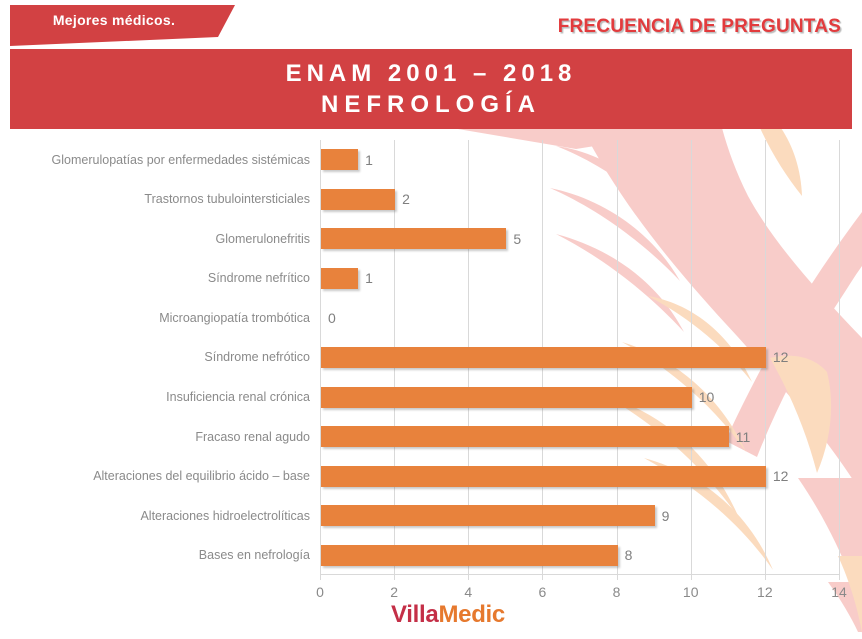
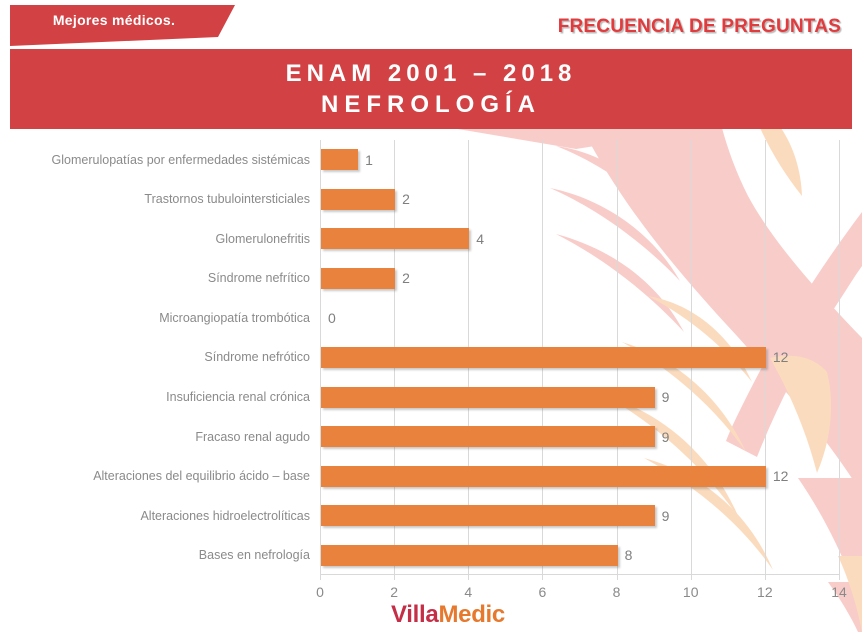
Glomerulonefritis: 5 -> 4
Síndrome nefrítico: 1 -> 2
Insuficiencia renal crónica: 10 -> 9
Fracaso renal agudo: 11 -> 9
